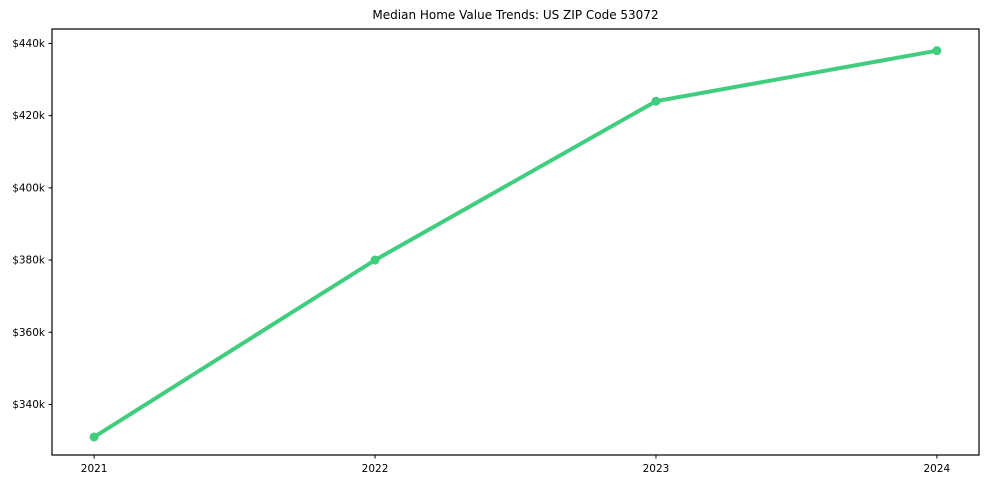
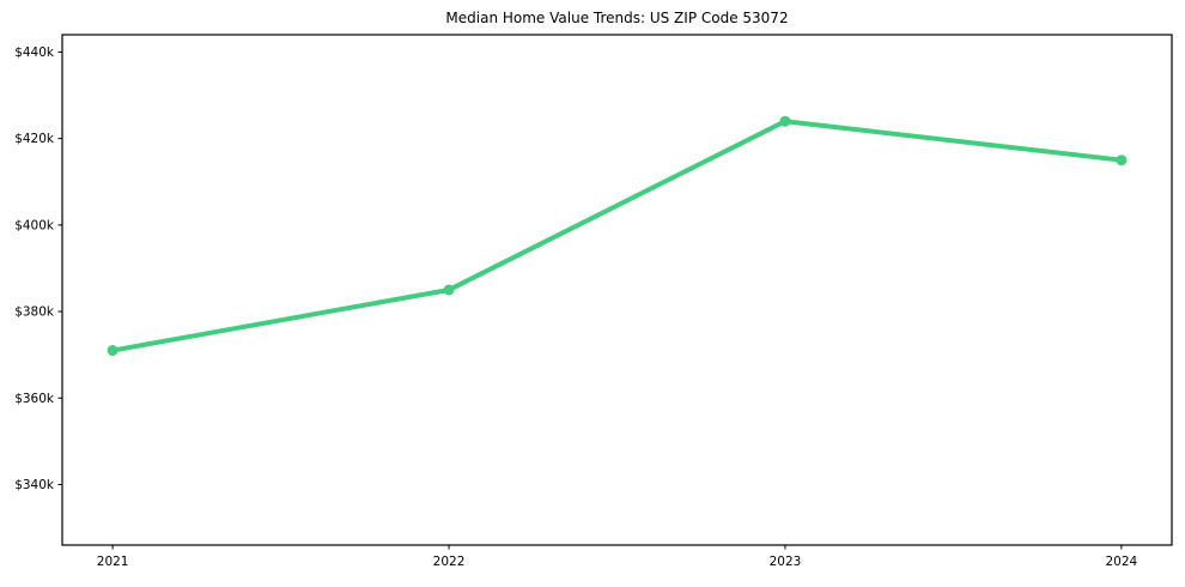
2021: $331k -> $371k
2022: $380k -> $385k
2024: $438k -> $415k
